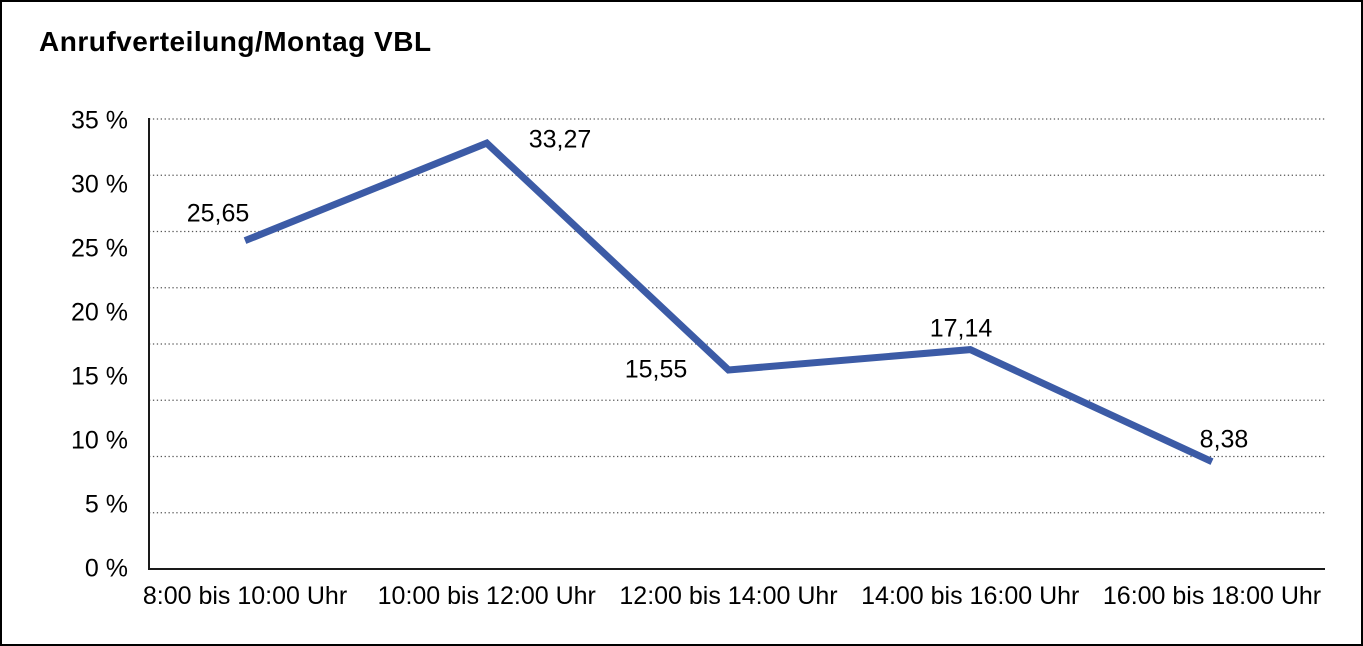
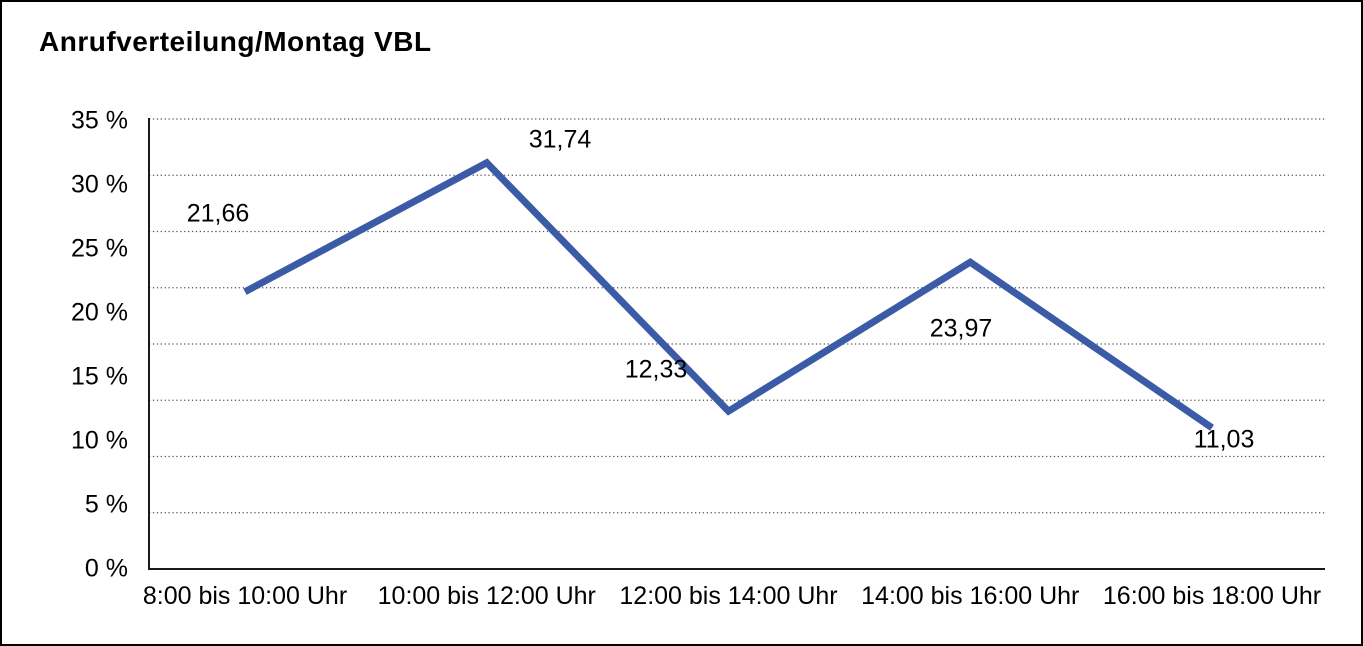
8:00 bis 10:00 Uhr: 25,65 -> 21,66
10:00 bis 12:00 Uhr: 33,27 -> 31,74
12:00 bis 14:00 Uhr: 15,55 -> 12,33
14:00 bis 16:00 Uhr: 17,14 -> 23,97
16:00 bis 18:00 Uhr: 8,38 -> 11,03
